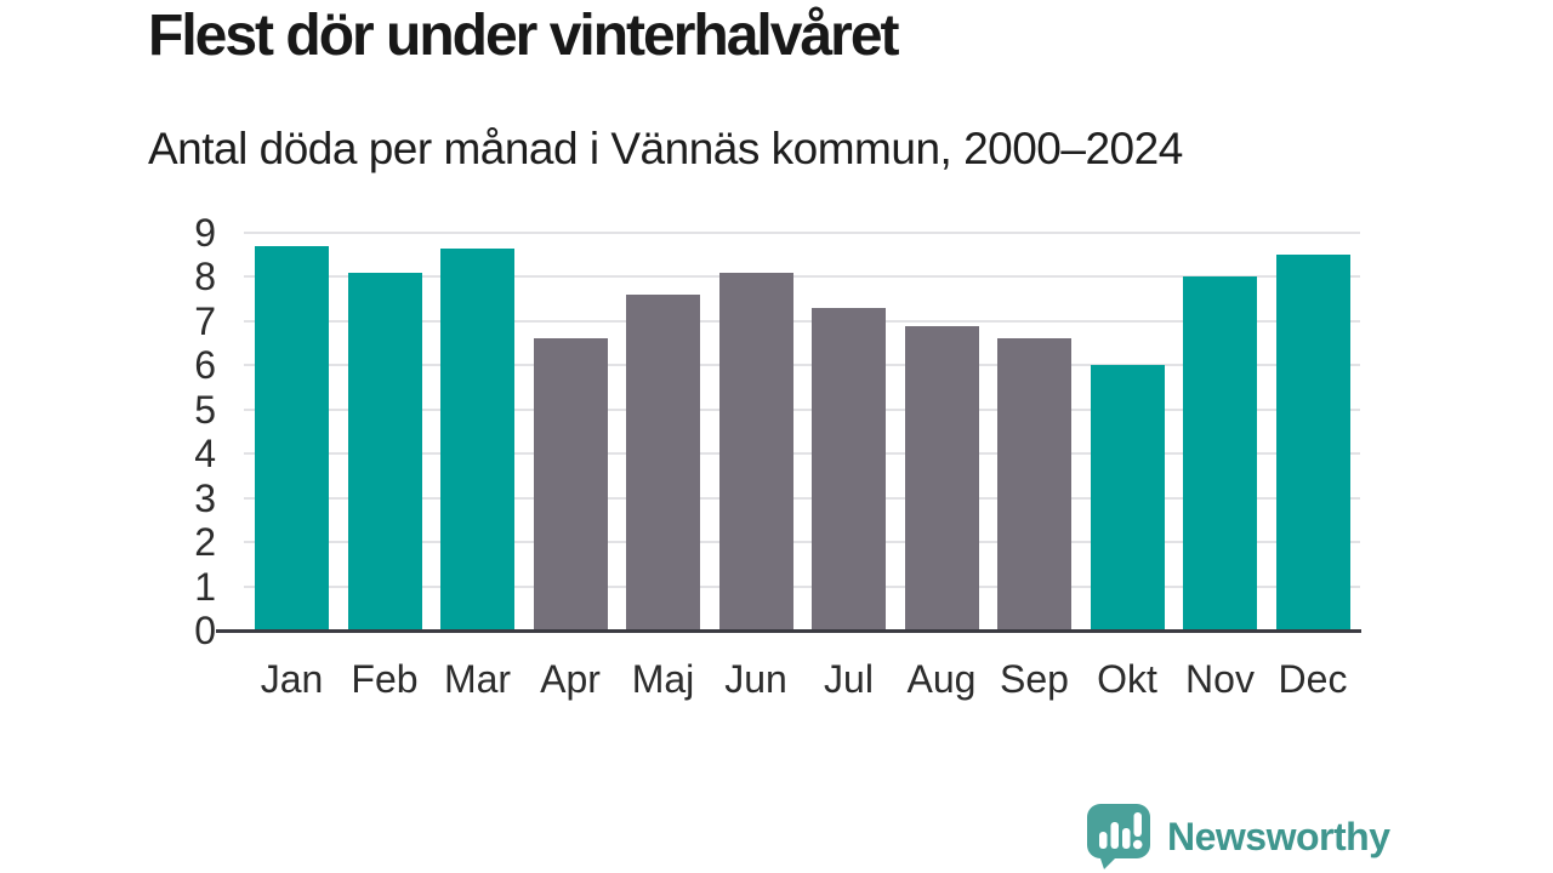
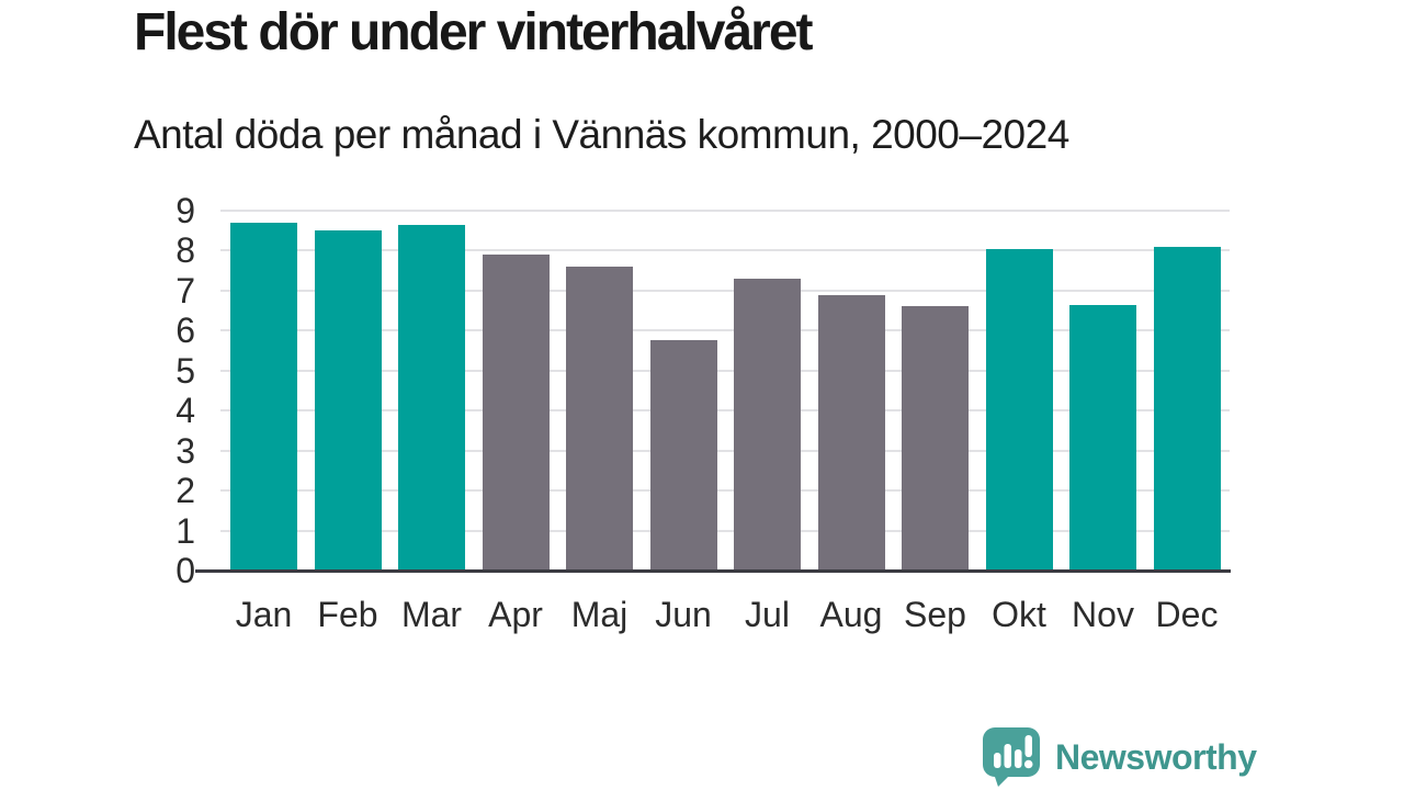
Feb: 8.1 -> 8.5
Apr: 6.6 -> 7.9
Jun: 8.1 -> 5.8
Okt: 6.0 -> 8.1
Nov: 8.0 -> 6.7
Dec: 8.5 -> 8.1
